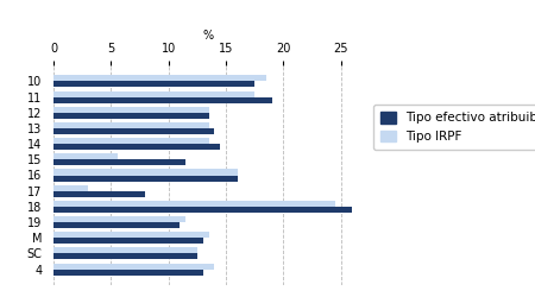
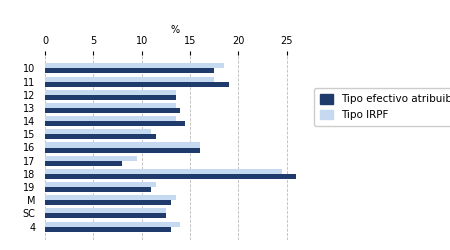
Tipo IRPF/15: 5.6 -> 11.0
Tipo IRPF/17: 3.0 -> 9.5
